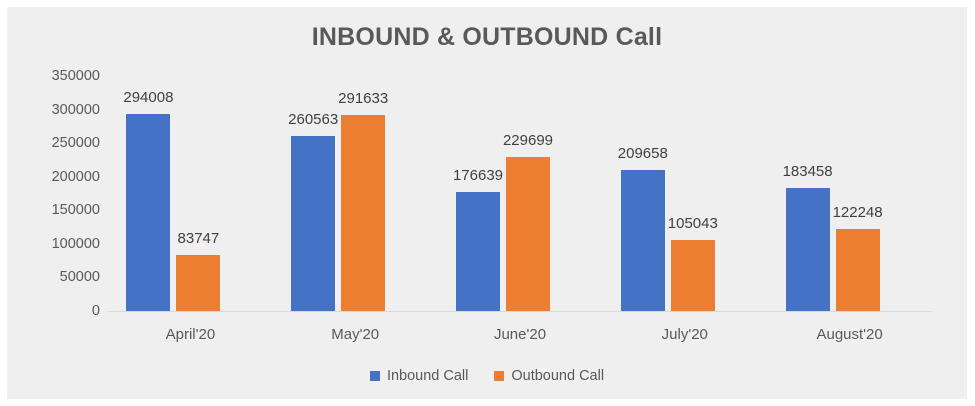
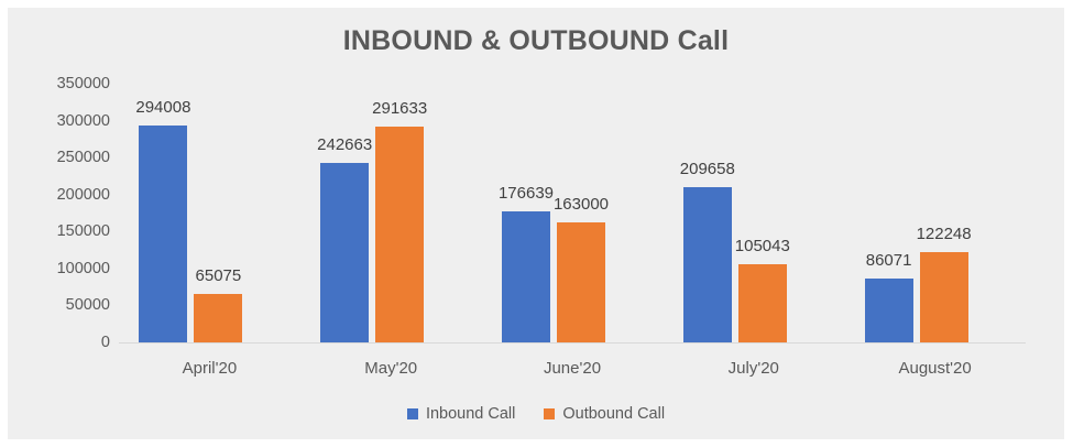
Outbound Call/April'20: 83747 -> 65075
Inbound Call/May'20: 260563 -> 242663
Outbound Call/June'20: 229699 -> 163000
Inbound Call/August'20: 183458 -> 86071
